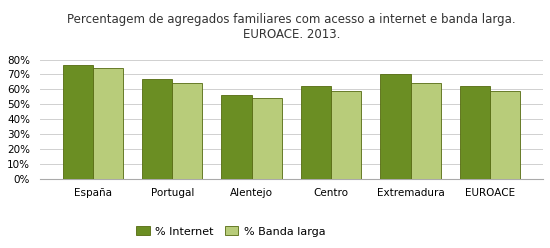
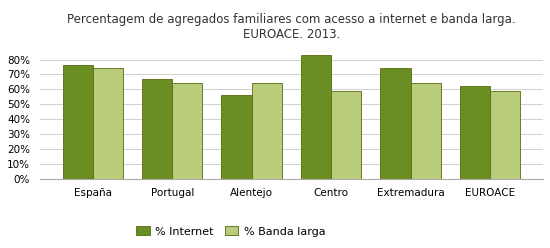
% Banda larga/Alentejo: 54% -> 64%
% Internet/Centro: 62% -> 83%
% Internet/Extremadura: 70% -> 74%
